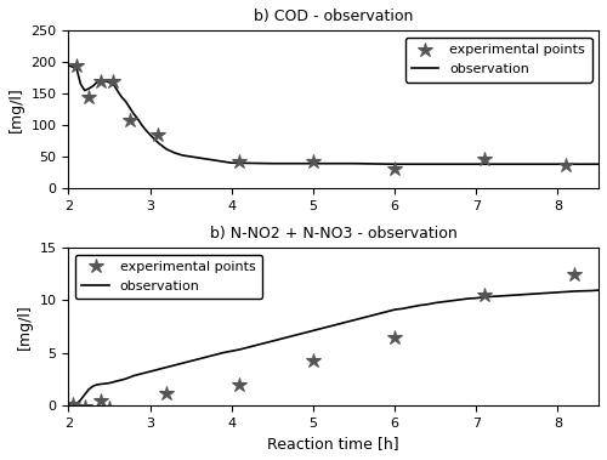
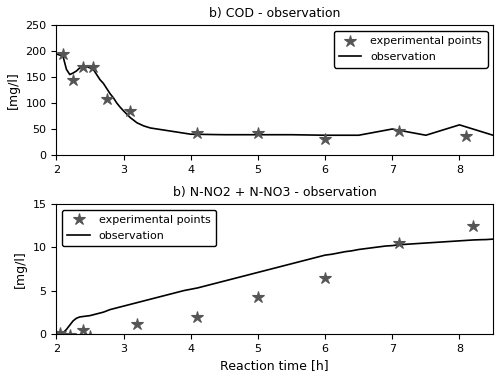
b) COD - observation/observation/7: 38 -> 50
b) COD - observation/observation/8: 38 -> 58
